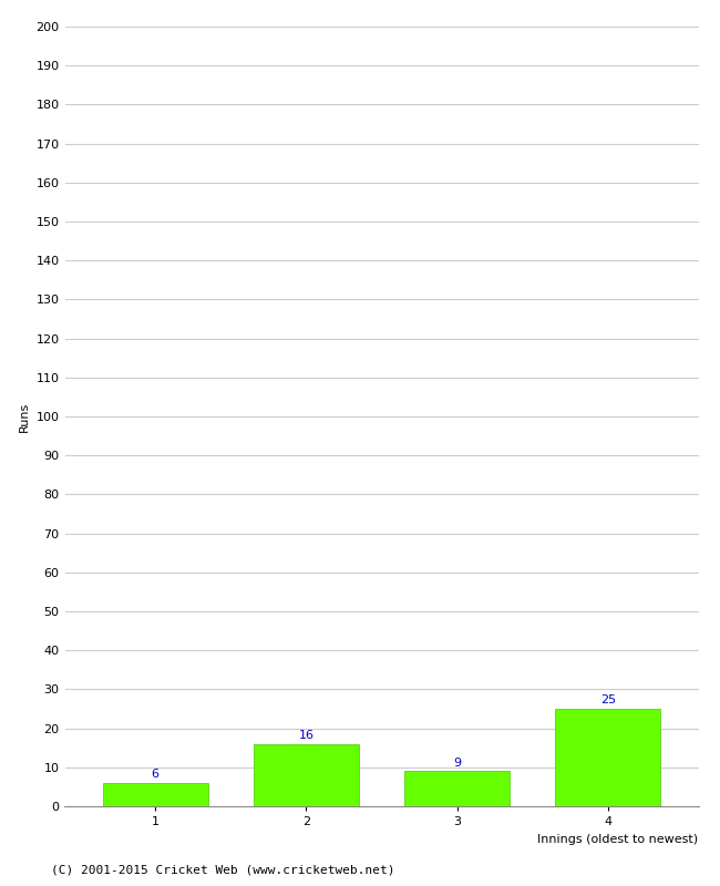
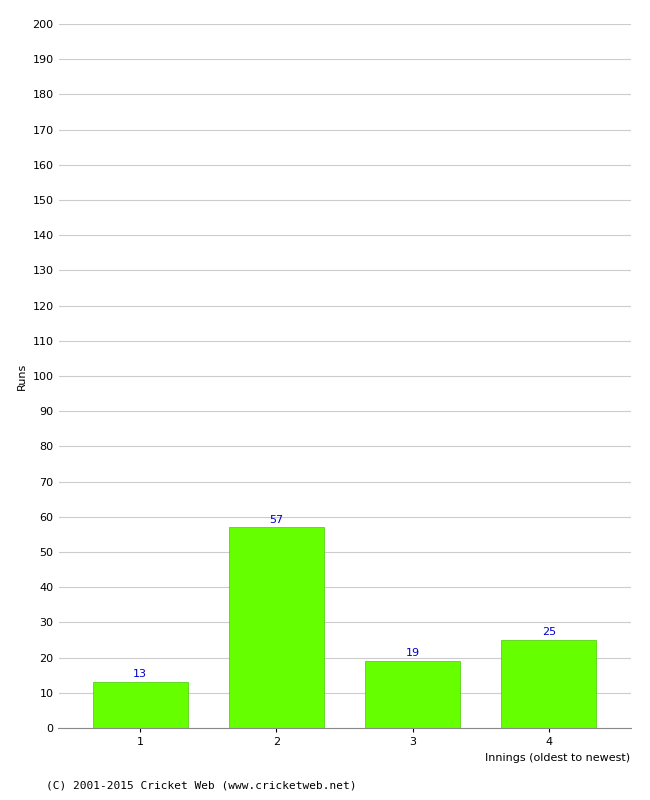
1: 6 -> 13
2: 16 -> 57
3: 9 -> 19
